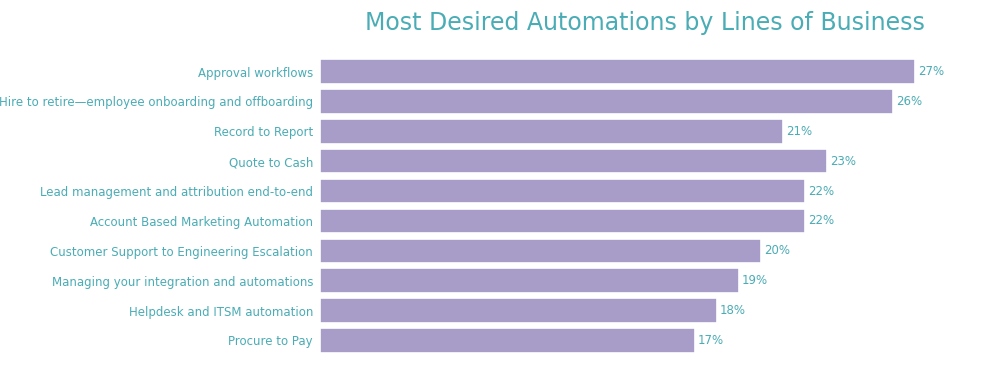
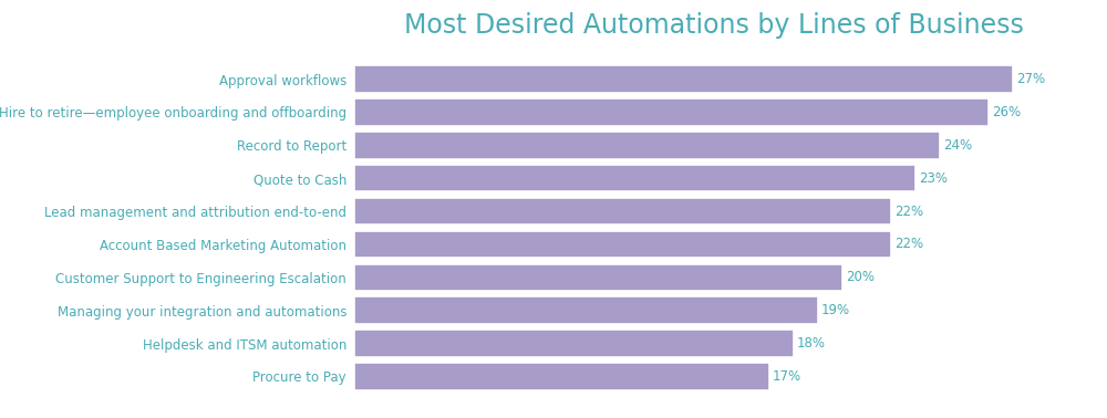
Record to Report: 21% -> 24%
